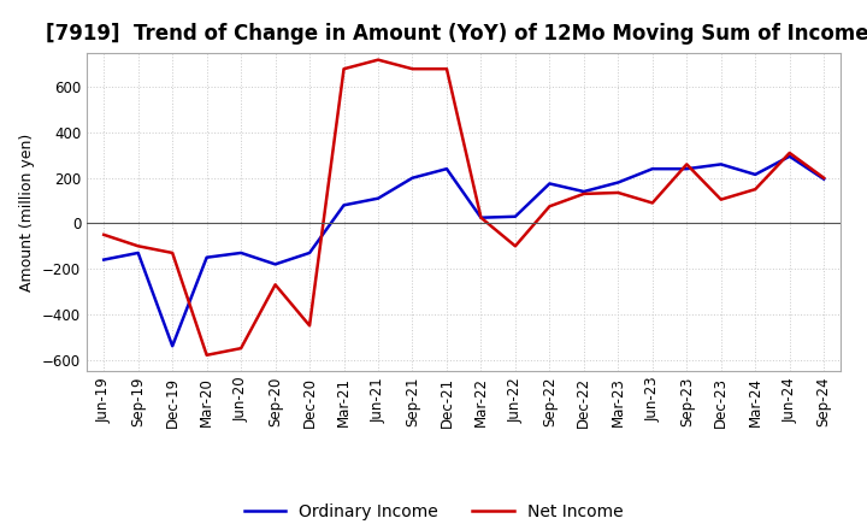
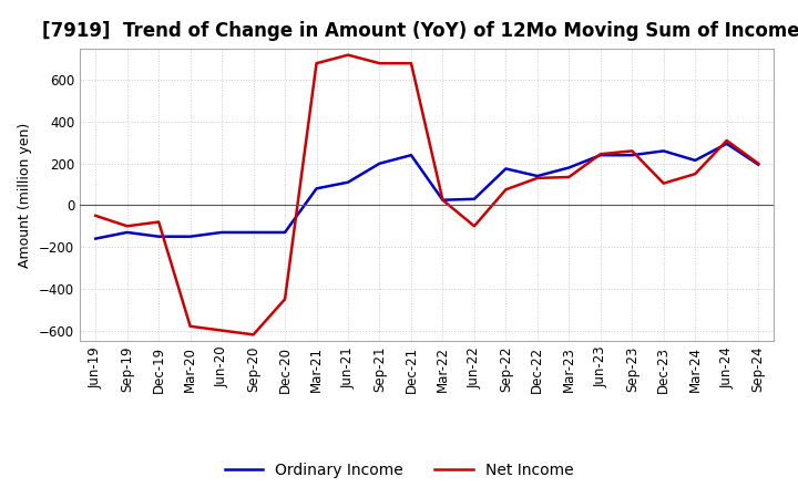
Ordinary Income/Dec-19: -540 -> -150
Net Income/Dec-19: -130 -> -80
Net Income/Jun-20: -550 -> -600
Ordinary Income/Sep-20: -180 -> -130
Net Income/Sep-20: -270 -> -620
Net Income/Jun-23: 90 -> 240
